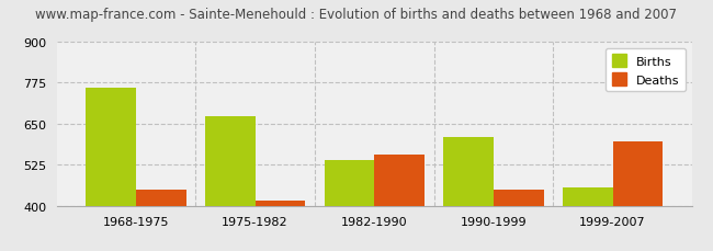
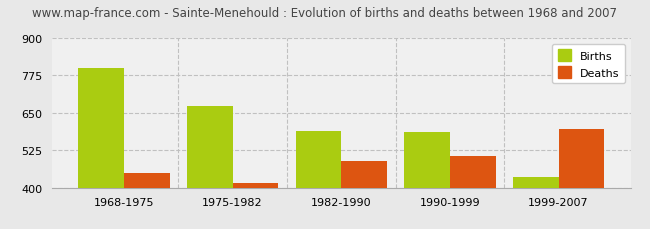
Births/1968-1975: 760 -> 800
Births/1982-1990: 540 -> 590
Deaths/1982-1990: 555 -> 488
Births/1990-1999: 610 -> 585
Deaths/1990-1999: 450 -> 505
Births/1999-2007: 455 -> 435
